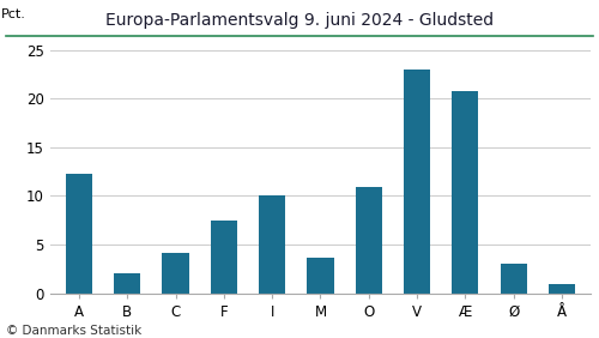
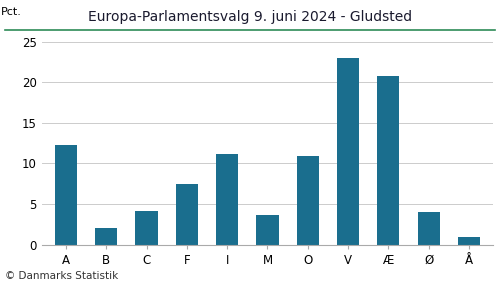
I: 10.0 -> 11.2
Ø: 3.0 -> 4.0
